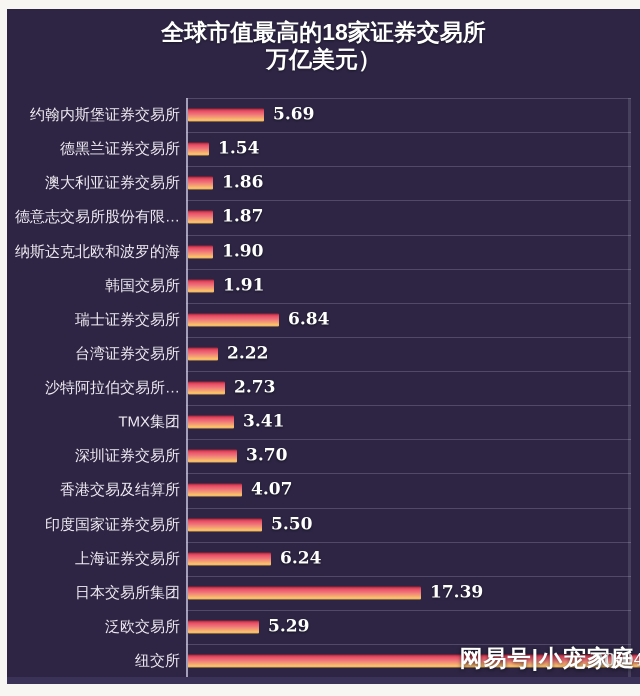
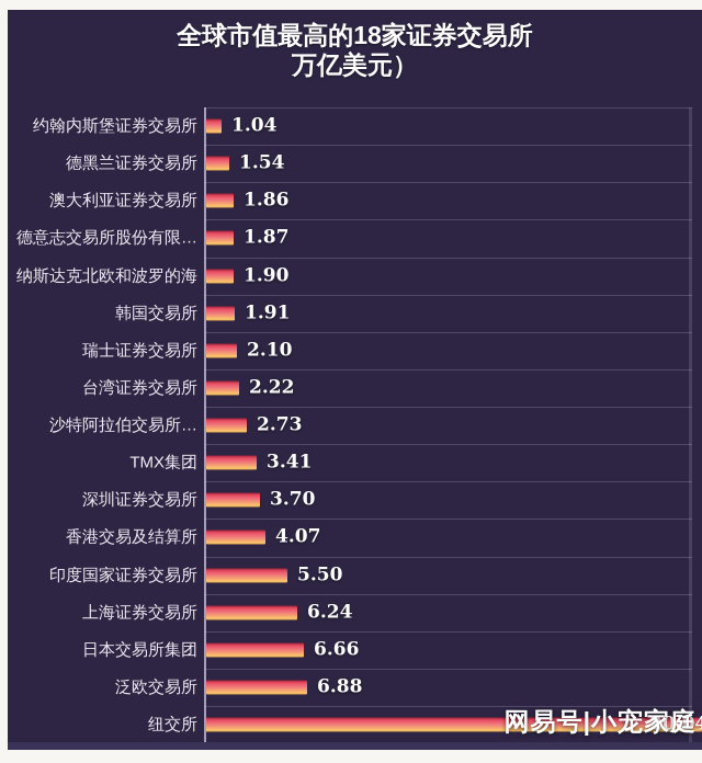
约翰内斯堡证券交易所: 5.69 -> 1.04
瑞士证券交易所: 6.84 -> 2.10
日本交易所集团: 17.39 -> 6.66
泛欧交易所: 5.29 -> 6.88
